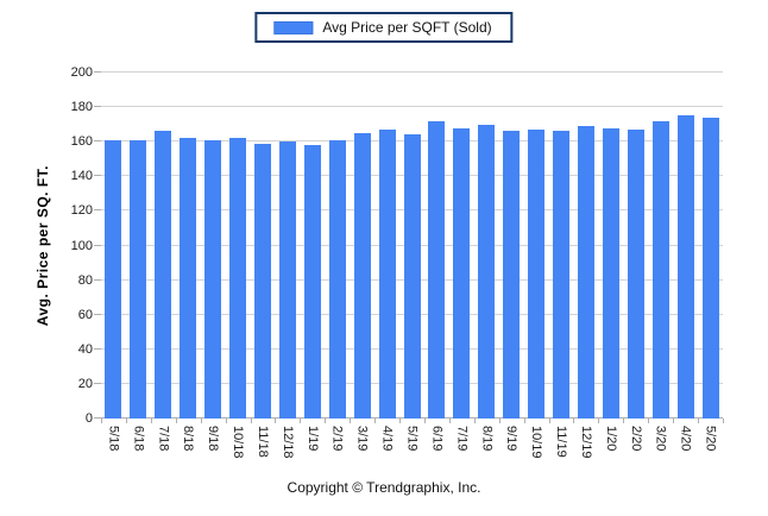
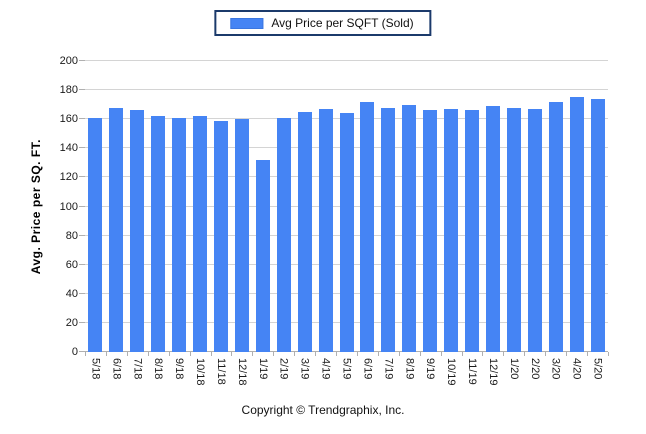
6/18: 161 -> 168
1/19: 158 -> 132
